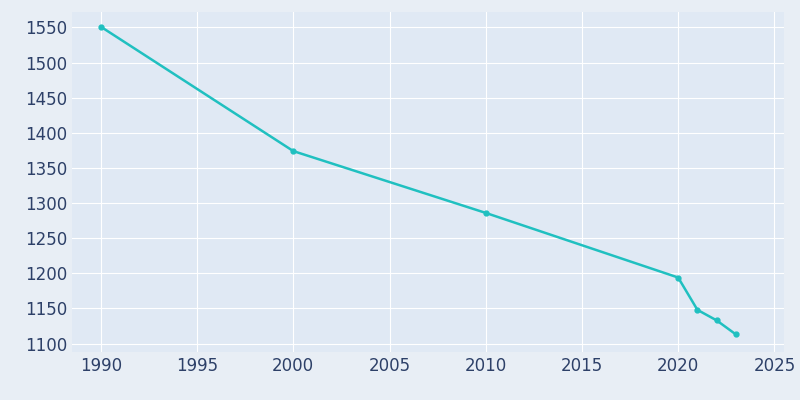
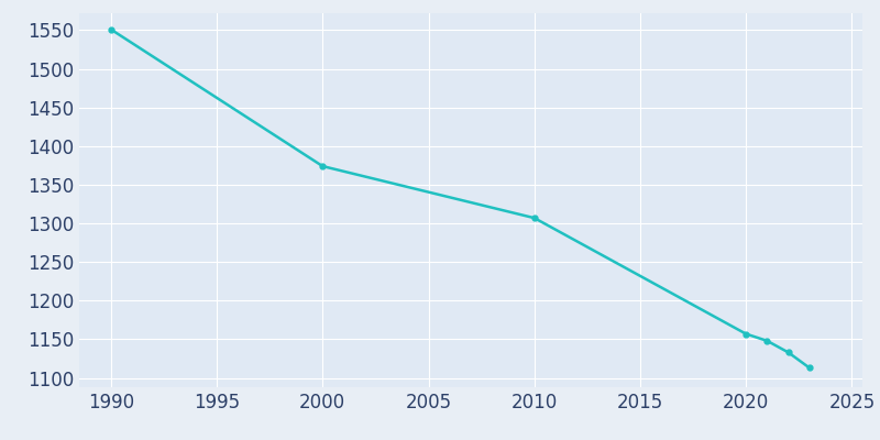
2010: 1286 -> 1307
2020: 1194 -> 1157
